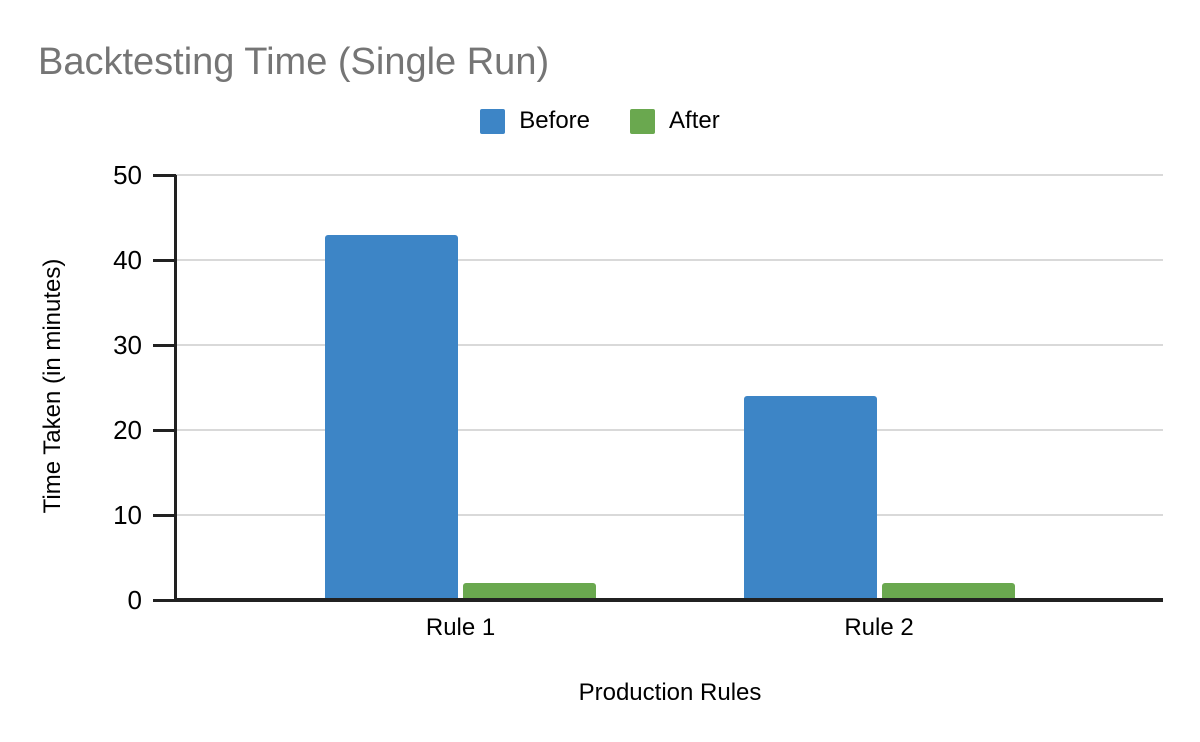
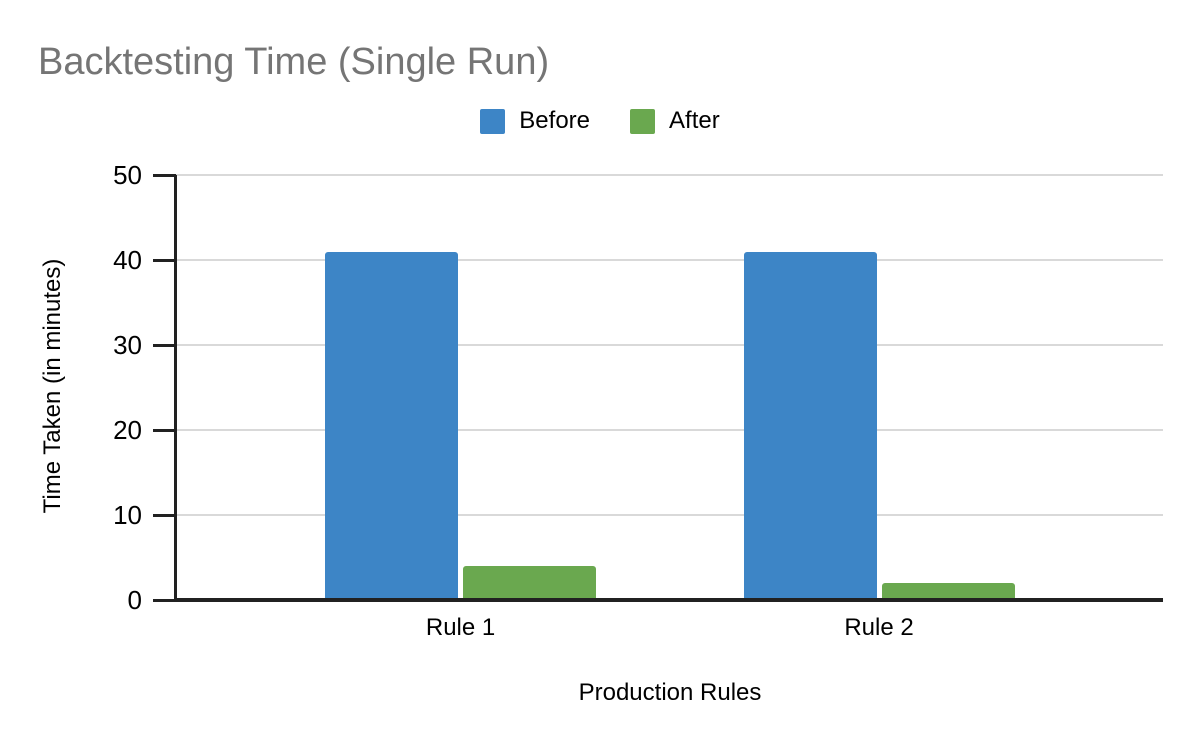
Before/Rule 1: 43 -> 41
After/Rule 1: 2 -> 4
Before/Rule 2: 24 -> 41
